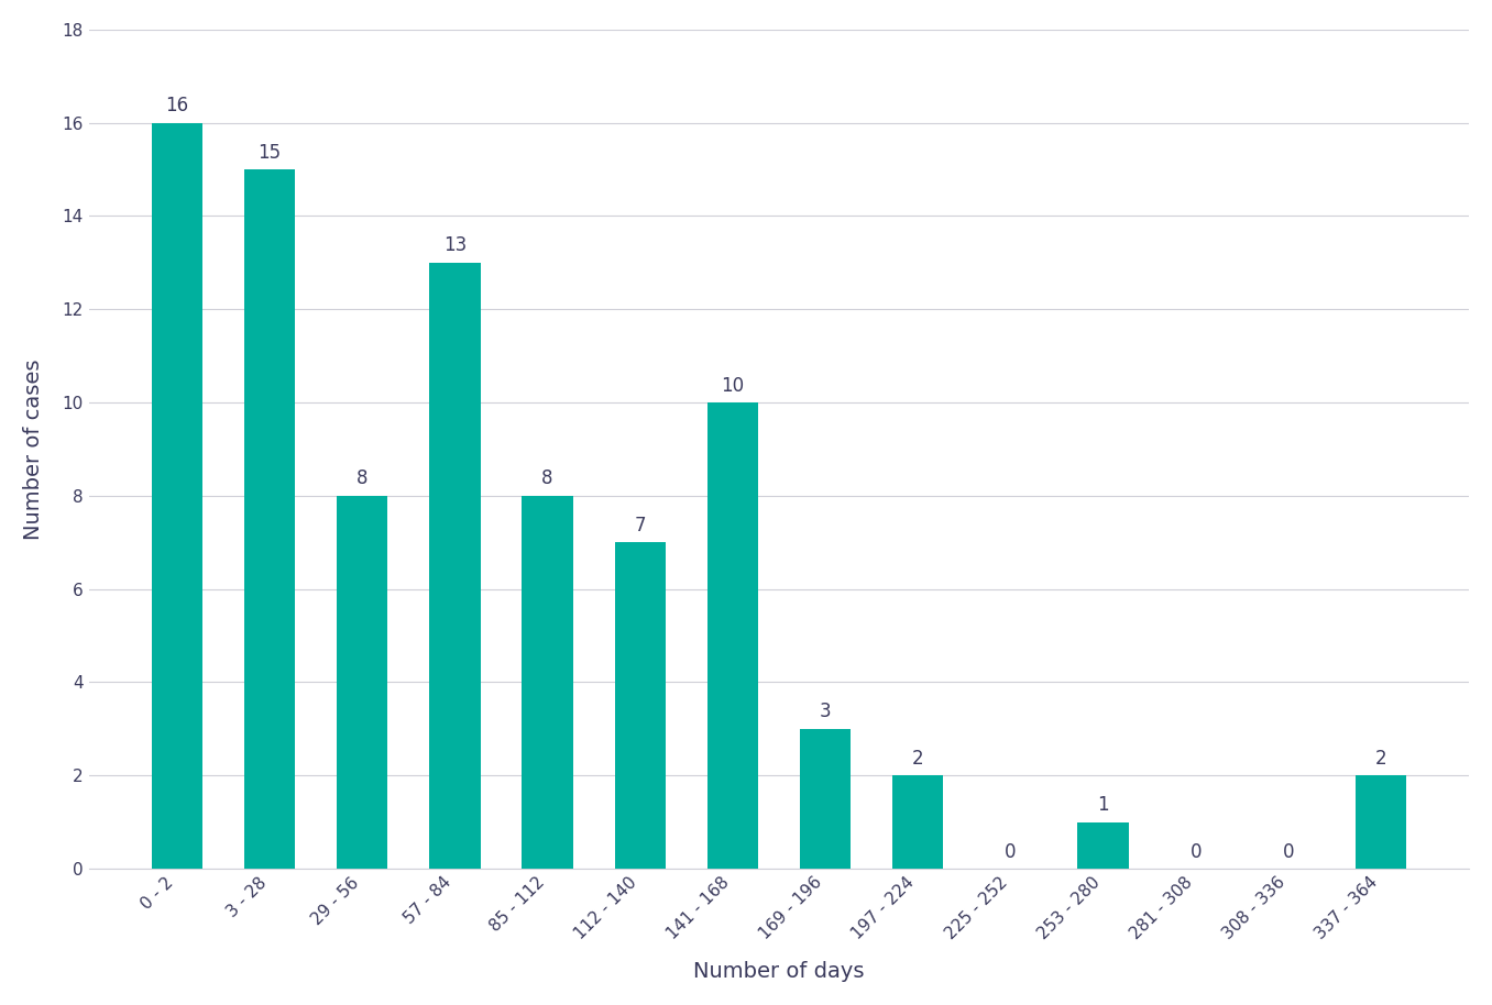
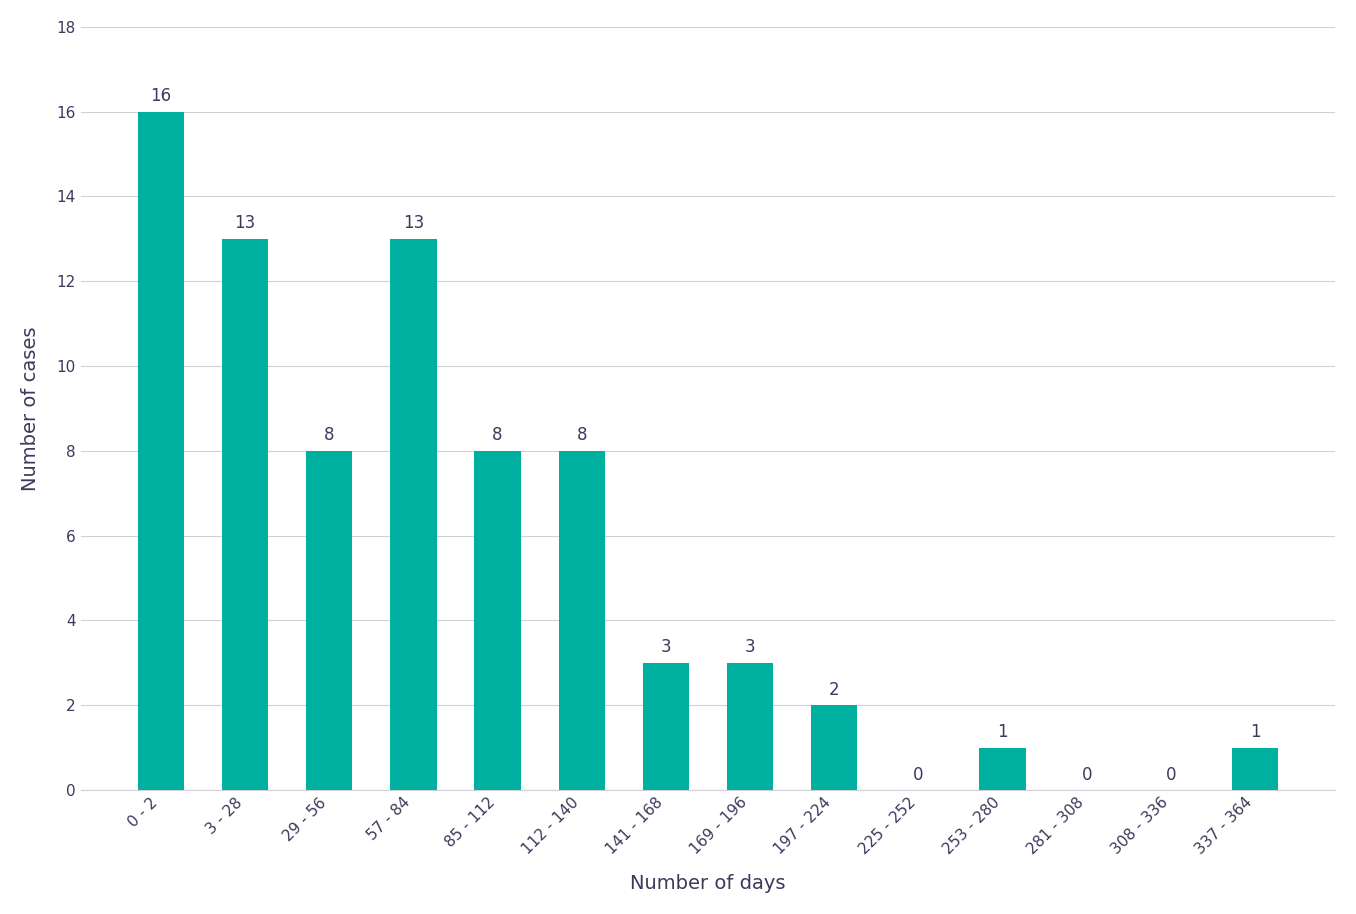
3 - 28: 15 -> 13
112 - 140: 7 -> 8
141 - 168: 10 -> 3
337 - 364: 2 -> 1
